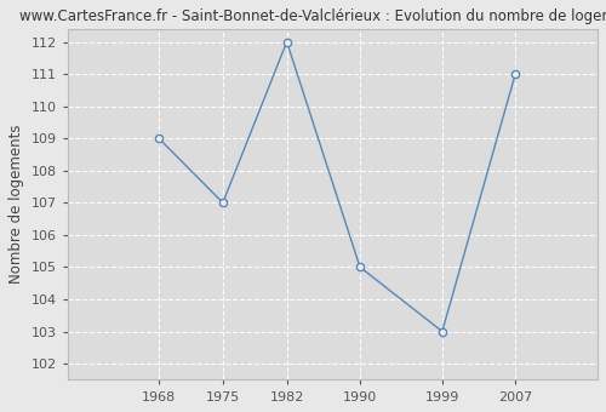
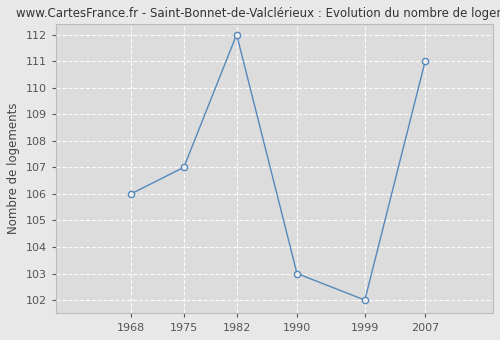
1968: 109 -> 106
1990: 105 -> 103
1999: 103 -> 102
